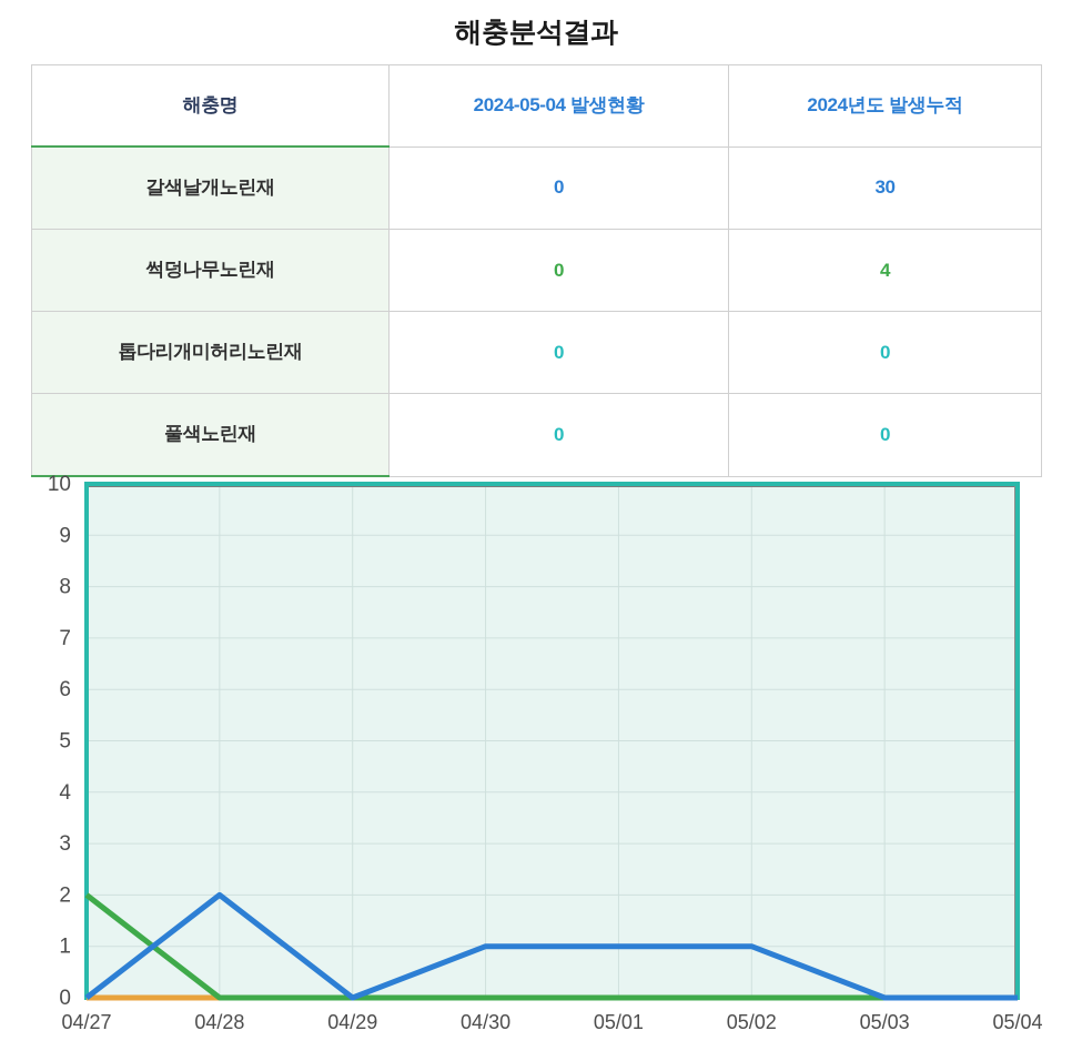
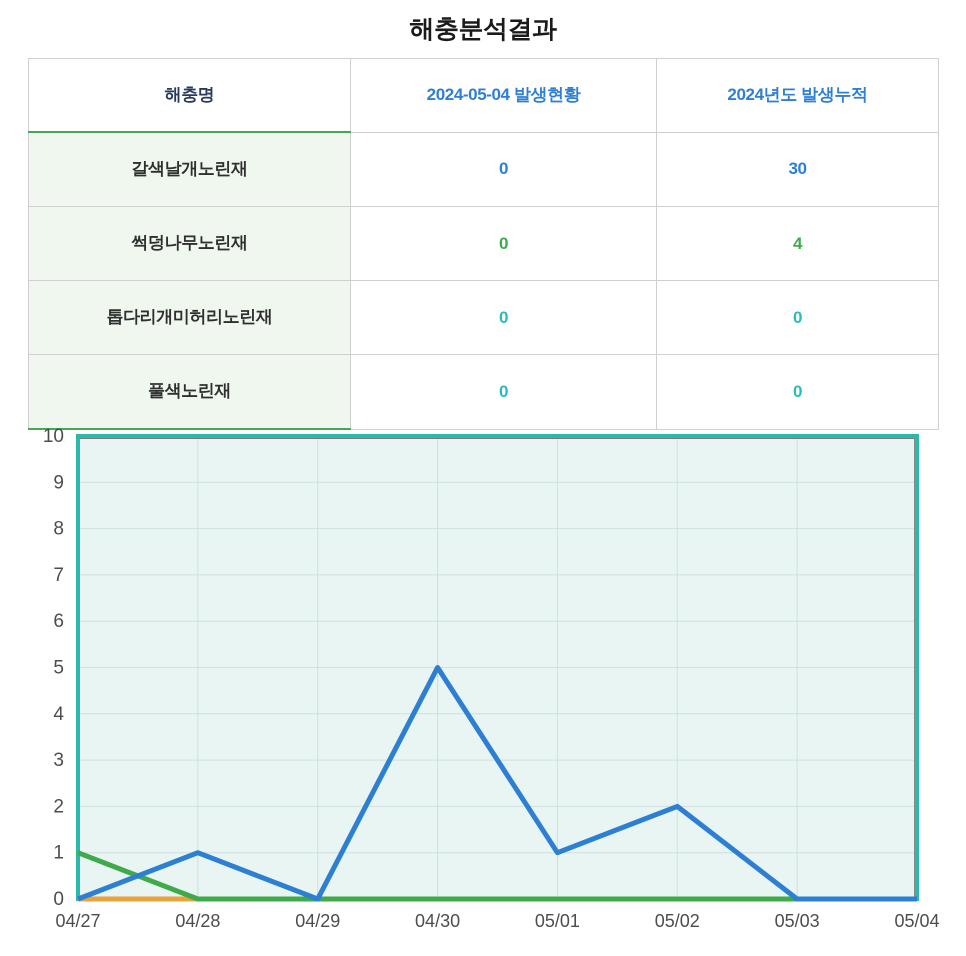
썩덩나무노린재/04/27: 2 -> 1
갈색날개노린재/04/28: 2 -> 1
갈색날개노린재/04/30: 1 -> 5
갈색날개노린재/05/02: 1 -> 2
